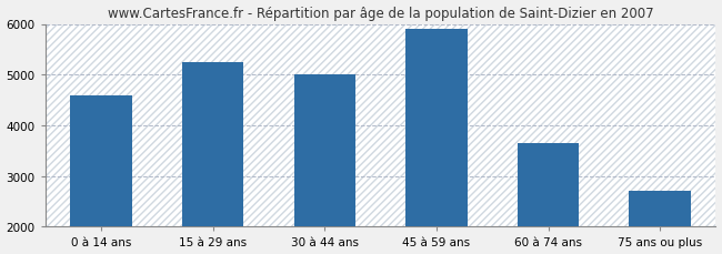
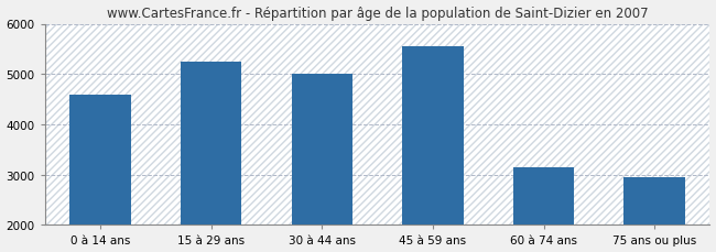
45 à 59 ans: 5900 -> 5550
60 à 74 ans: 3650 -> 3150
75 ans ou plus: 2700 -> 2950
